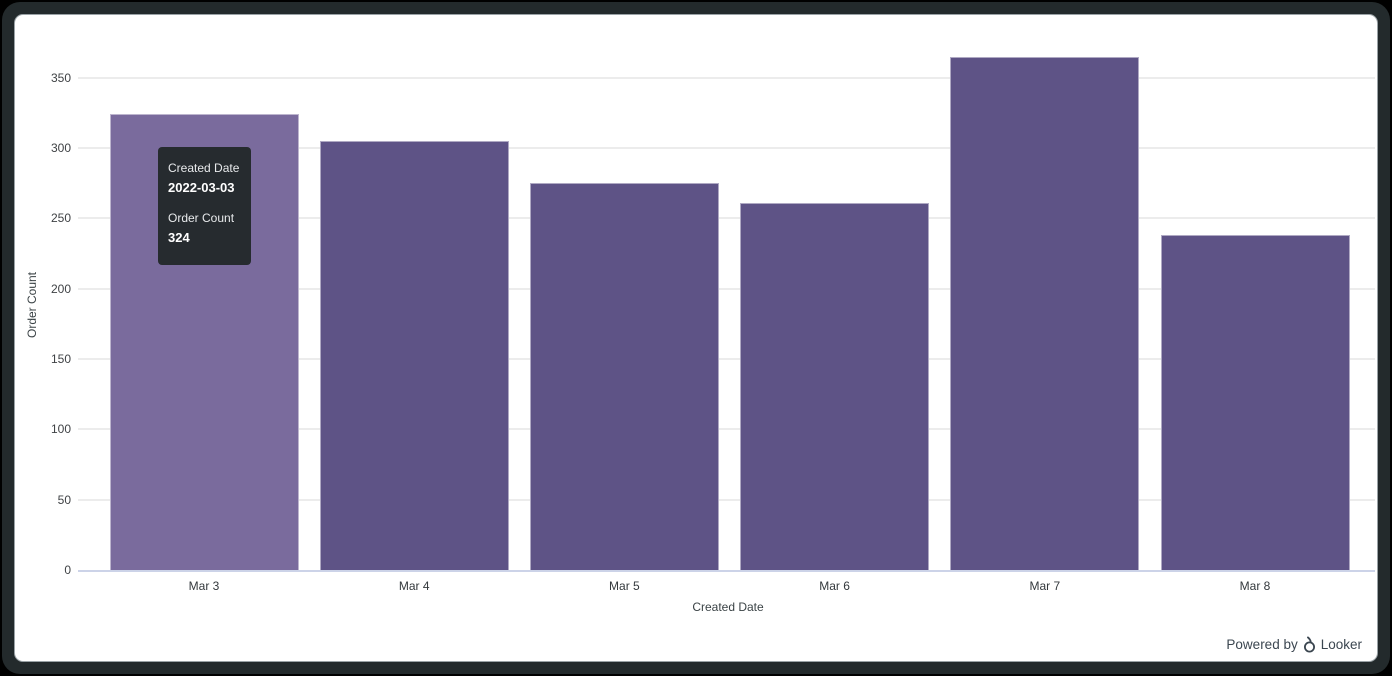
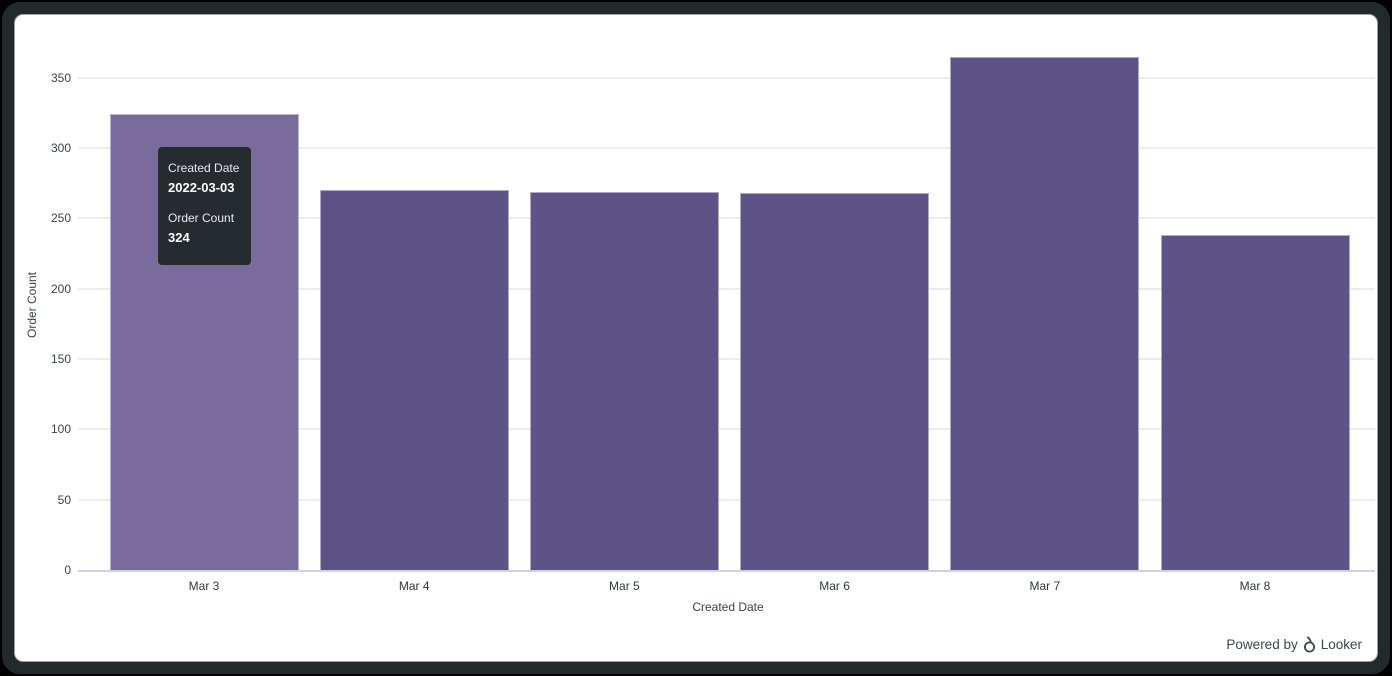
Mar 4: 305 -> 270
Mar 5: 275 -> 269
Mar 6: 261 -> 268
